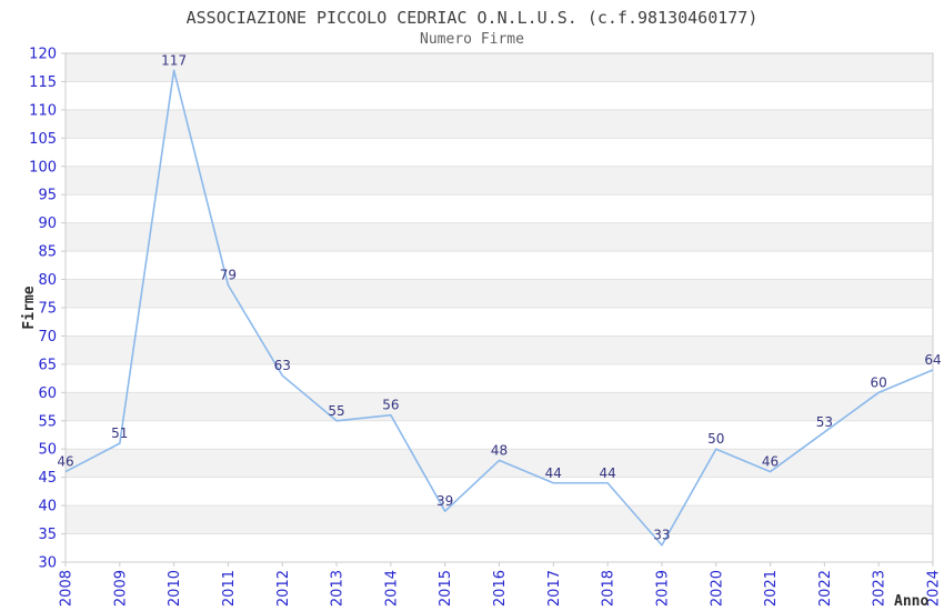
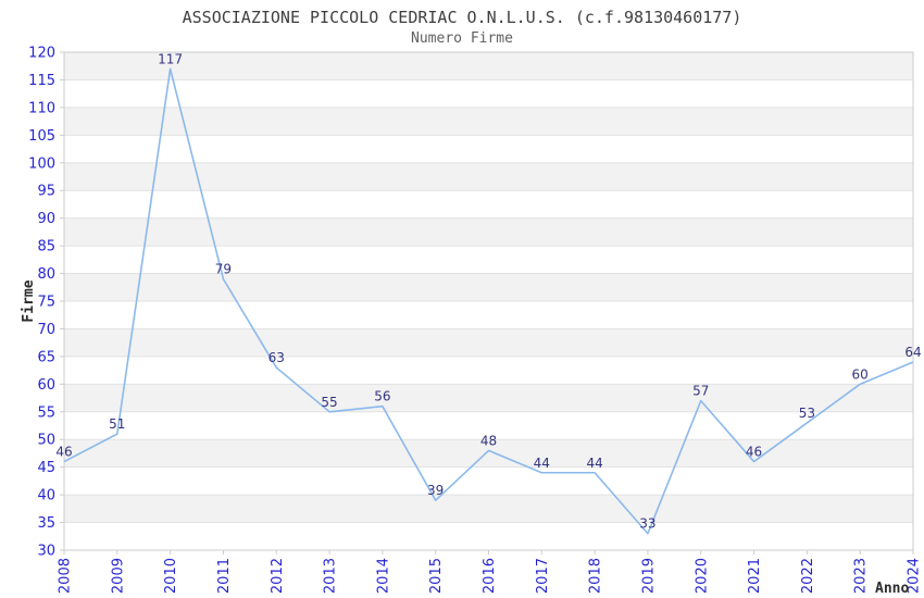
2020: 50 -> 57
